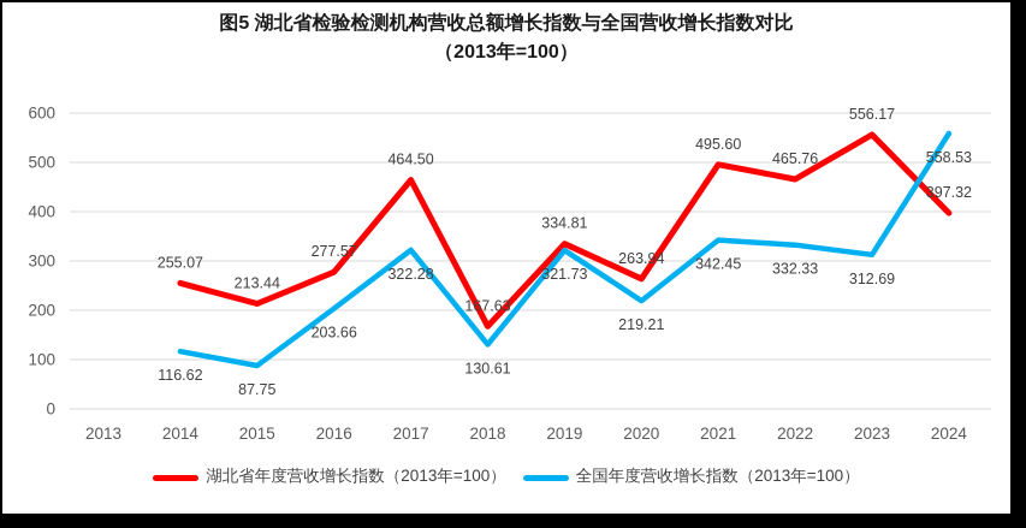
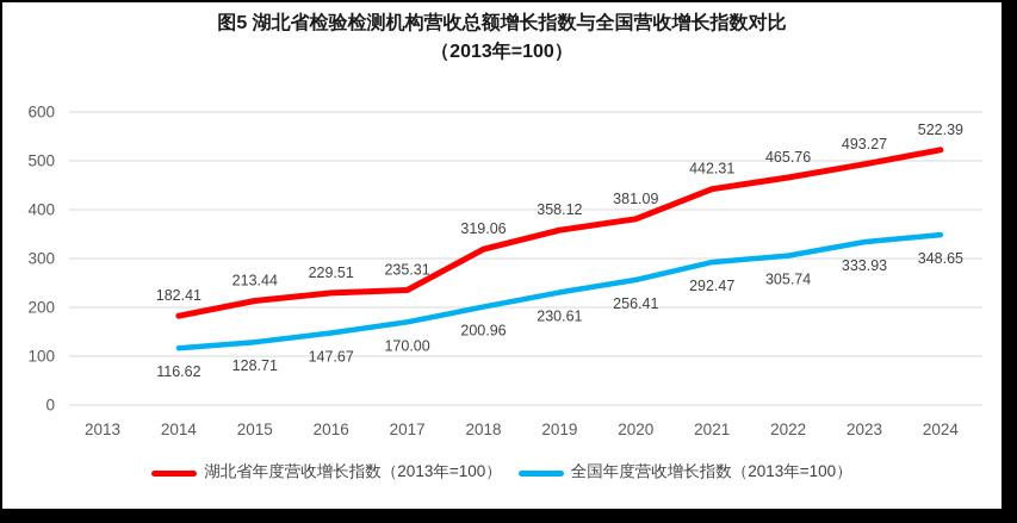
湖北省年度营收增长指数（2013年=100）/2014: 255.07 -> 182.41
全国年度营收增长指数（2013年=100）/2015: 87.75 -> 128.71
湖北省年度营收增长指数（2013年=100）/2016: 277.57 -> 229.51
全国年度营收增长指数（2013年=100）/2016: 203.66 -> 147.67
湖北省年度营收增长指数（2013年=100）/2017: 464.50 -> 235.31
全国年度营收增长指数（2013年=100）/2017: 322.28 -> 170.00
湖北省年度营收增长指数（2013年=100）/2018: 167.63 -> 319.06
全国年度营收增长指数（2013年=100）/2018: 130.61 -> 200.96
湖北省年度营收增长指数（2013年=100）/2019: 334.81 -> 358.12
全国年度营收增长指数（2013年=100）/2019: 321.73 -> 230.61
湖北省年度营收增长指数（2013年=100）/2020: 263.94 -> 381.09
全国年度营收增长指数（2013年=100）/2020: 219.21 -> 256.41
湖北省年度营收增长指数（2013年=100）/2021: 495.60 -> 442.31
全国年度营收增长指数（2013年=100）/2021: 342.45 -> 292.47
全国年度营收增长指数（2013年=100）/2022: 332.33 -> 305.74
湖北省年度营收增长指数（2013年=100）/2023: 556.17 -> 493.27
全国年度营收增长指数（2013年=100）/2023: 312.69 -> 333.93
湖北省年度营收增长指数（2013年=100）/2024: 397.32 -> 522.39
全国年度营收增长指数（2013年=100）/2024: 558.53 -> 348.65
